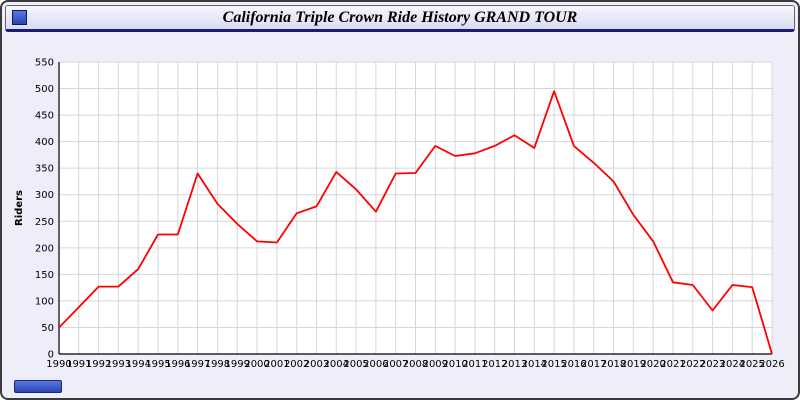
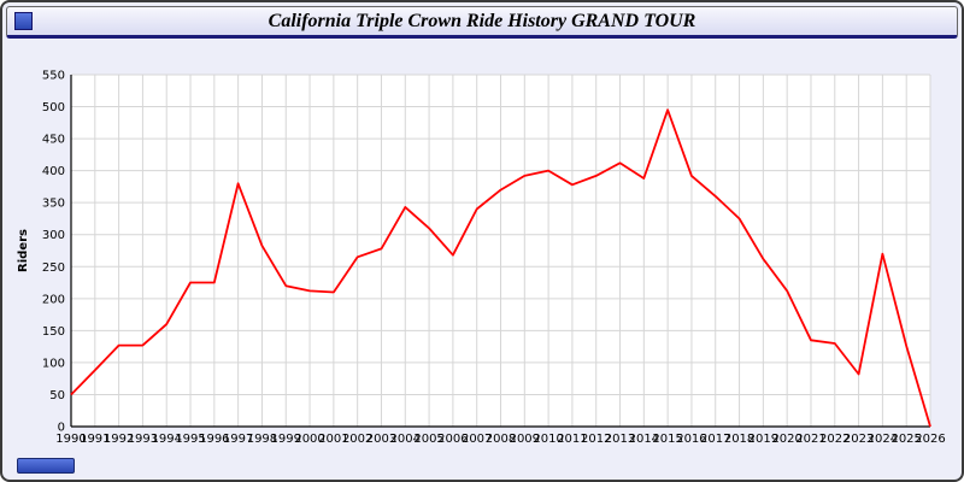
1997: 340 -> 380
1999: 240 -> 220
2008: 340 -> 370
2010: 370 -> 400
2024: 130 -> 270
